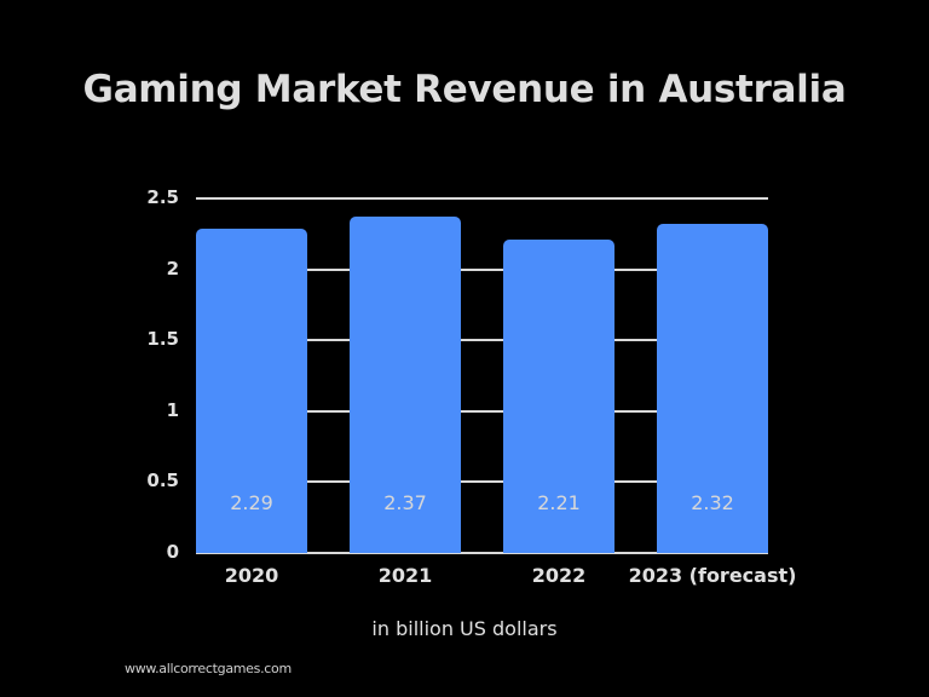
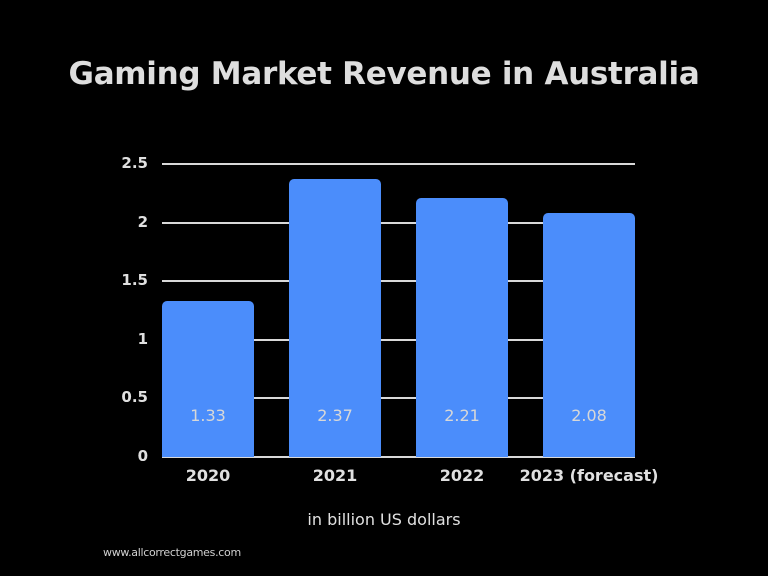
2020: 2.29 -> 1.33
2023 (forecast): 2.32 -> 2.08
